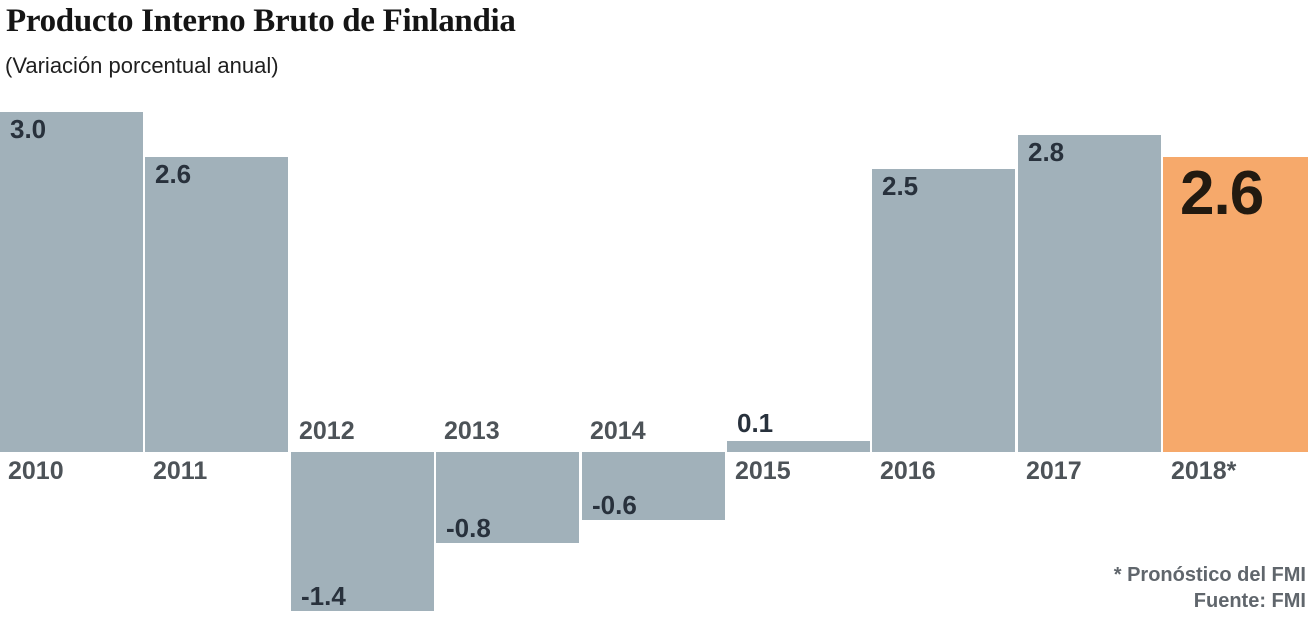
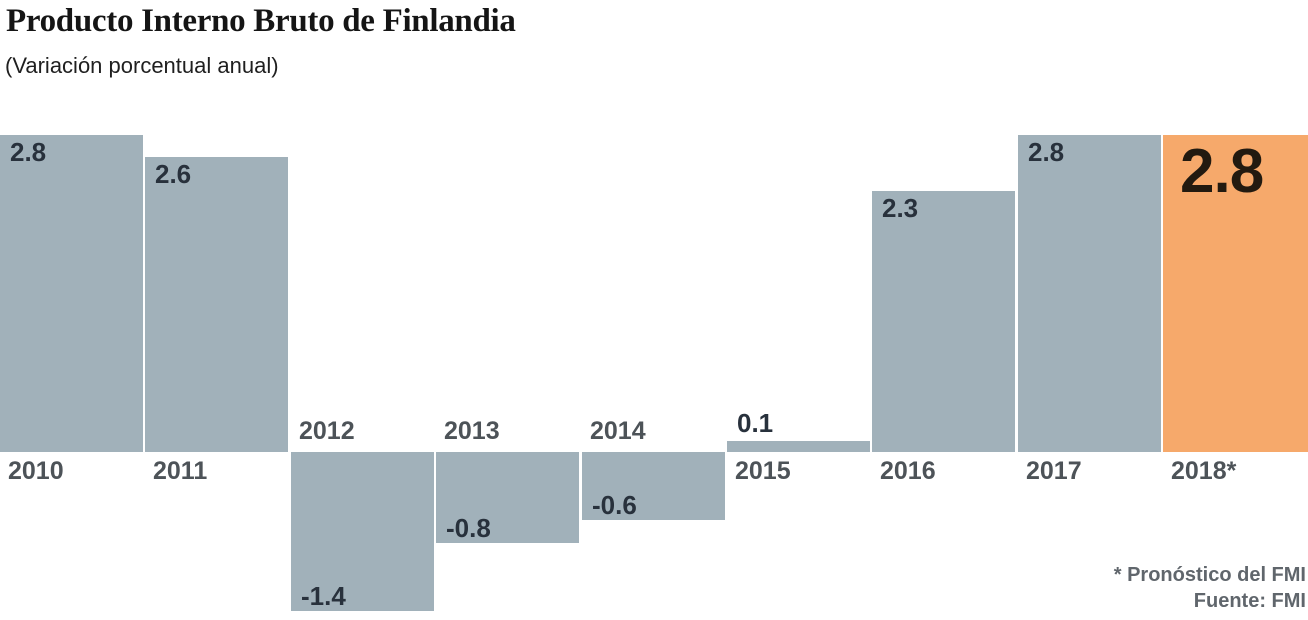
2010: 3.0 -> 2.8
2016: 2.5 -> 2.3
2018*: 2.6 -> 2.8
